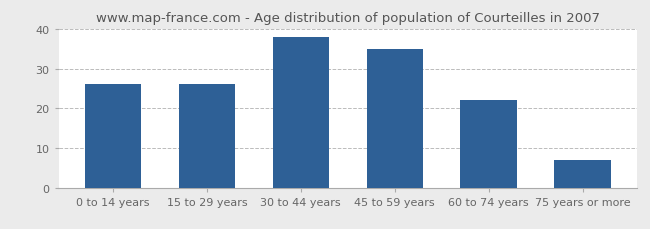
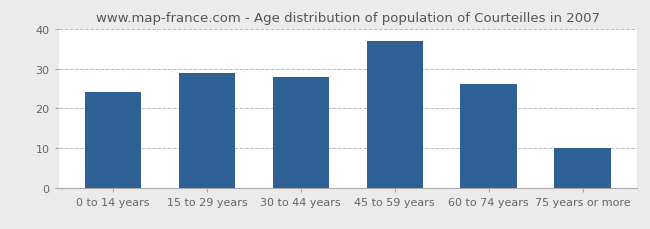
0 to 14 years: 26 -> 24
15 to 29 years: 26 -> 29
30 to 44 years: 38 -> 28
45 to 59 years: 35 -> 37
60 to 74 years: 22 -> 26
75 years or more: 7 -> 10
